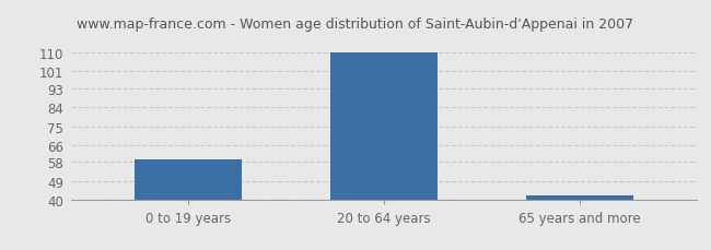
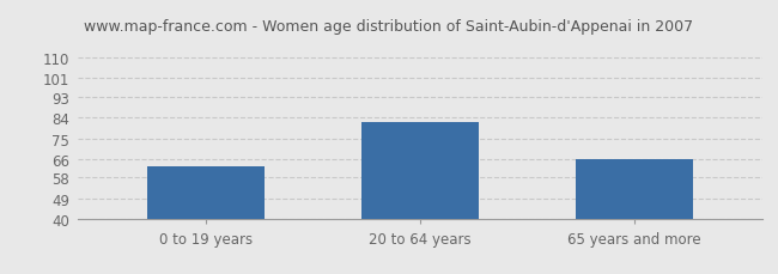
0 to 19 years: 59 -> 63
20 to 64 years: 110 -> 82
65 years and more: 42 -> 66
